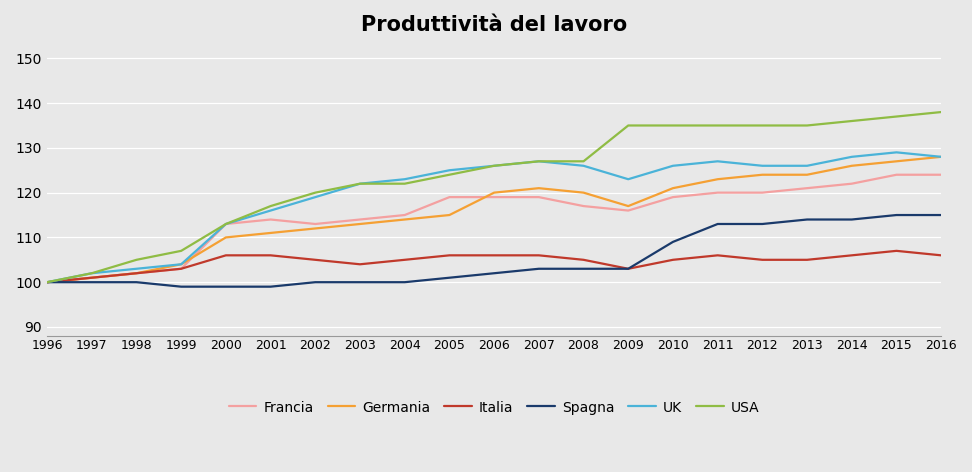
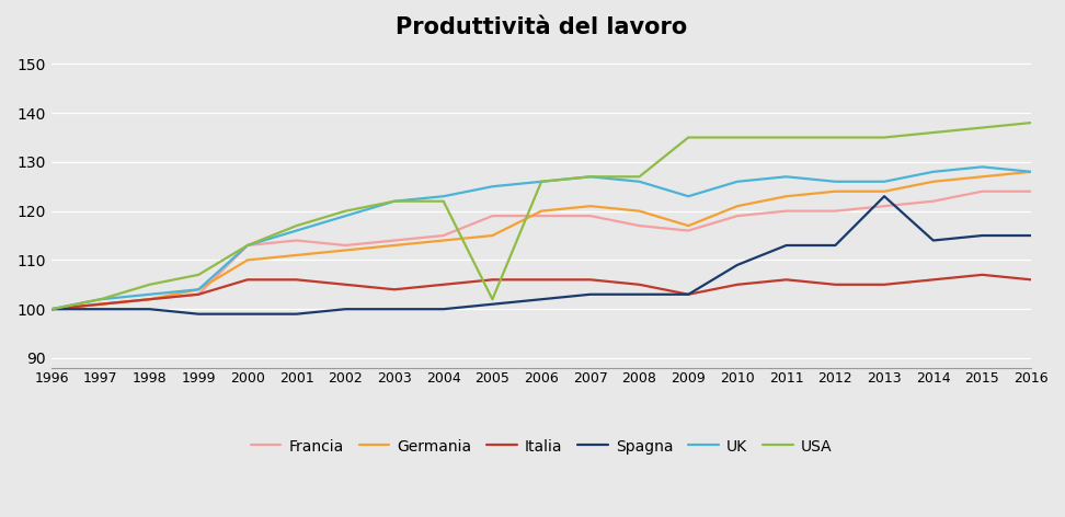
USA/2005: 124 -> 102
Spagna/2013: 114 -> 123
